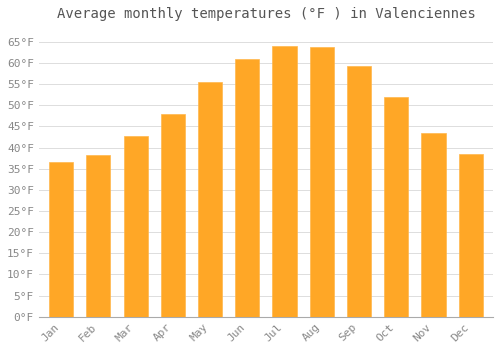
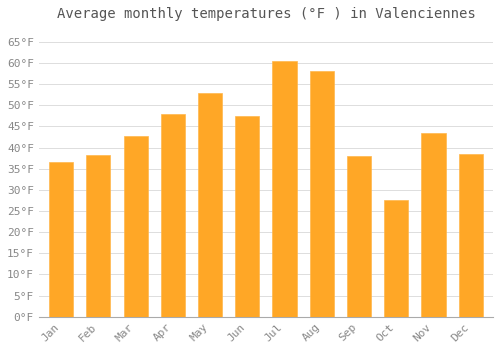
May: 55.4°F -> 53.0°F
Jun: 61.0°F -> 47.5°F
Jul: 64.0°F -> 60.5°F
Aug: 63.8°F -> 58.0°F
Sep: 59.2°F -> 38.0°F
Oct: 52.0°F -> 27.5°F
